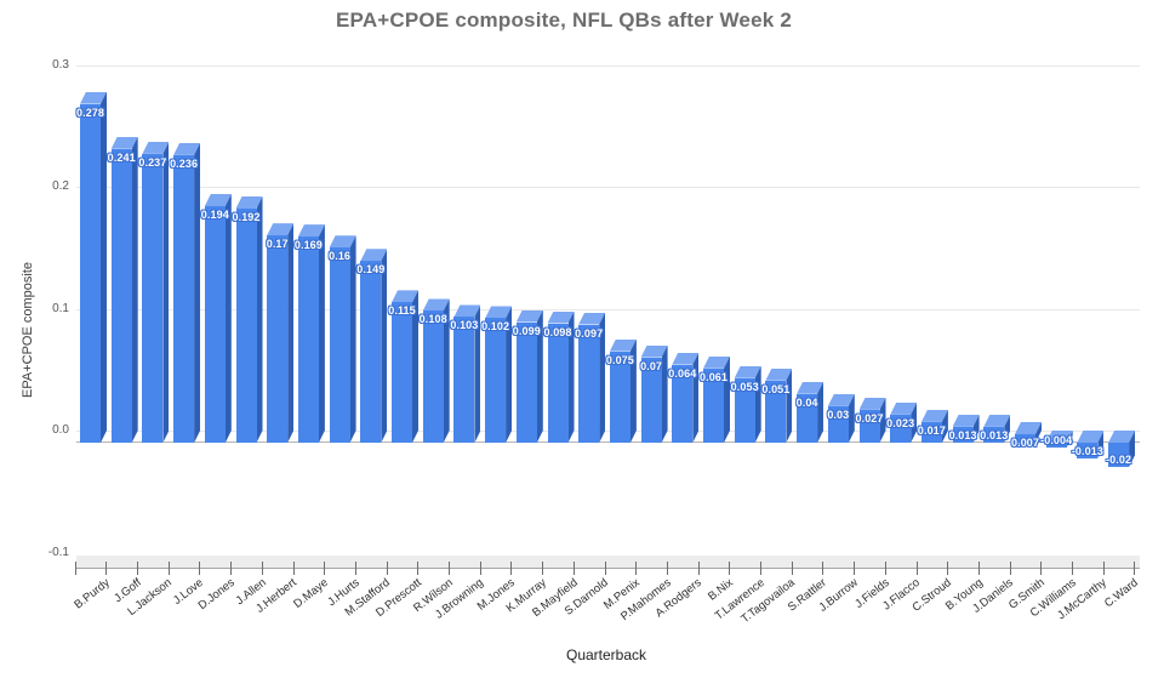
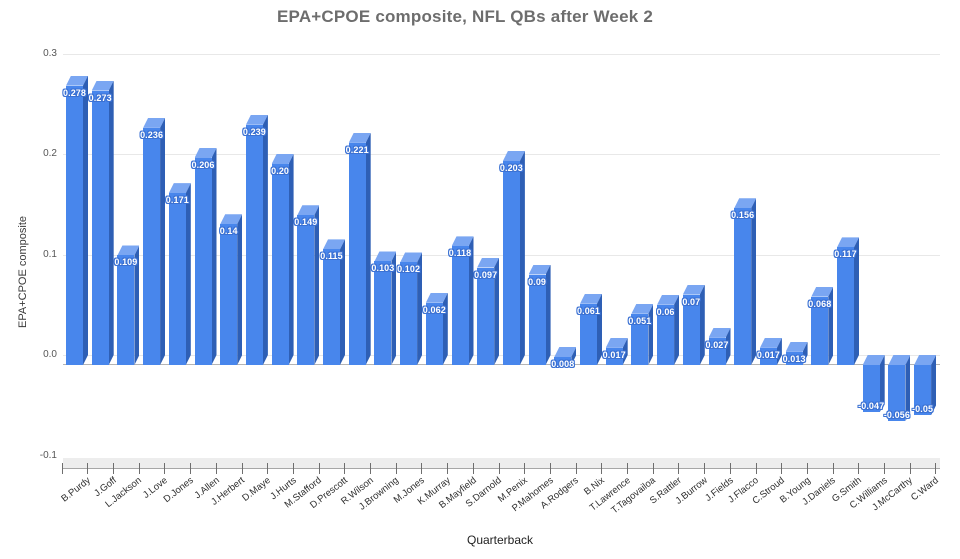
J.Goff: 0.241 -> 0.273
L.Jackson: 0.237 -> 0.109
D.Jones: 0.194 -> 0.171
J.Allen: 0.192 -> 0.206
J.Herbert: 0.17 -> 0.14
D.Maye: 0.169 -> 0.239
J.Hurts: 0.16 -> 0.20
R.Wilson: 0.108 -> 0.221
K.Murray: 0.099 -> 0.062
B.Mayfield: 0.098 -> 0.118
M.Penix: 0.075 -> 0.203
P.Mahomes: 0.07 -> 0.09
A.Rodgers: 0.064 -> 0.008
T.Lawrence: 0.053 -> 0.017
S.Rattler: 0.04 -> 0.06
J.Burrow: 0.03 -> 0.07
J.Flacco: 0.023 -> 0.156
J.Daniels: 0.013 -> 0.068
G.Smith: 0.007 -> 0.117
C.Williams: -0.004 -> -0.047
J.McCarthy: -0.013 -> -0.056
C.Ward: -0.02 -> -0.05
